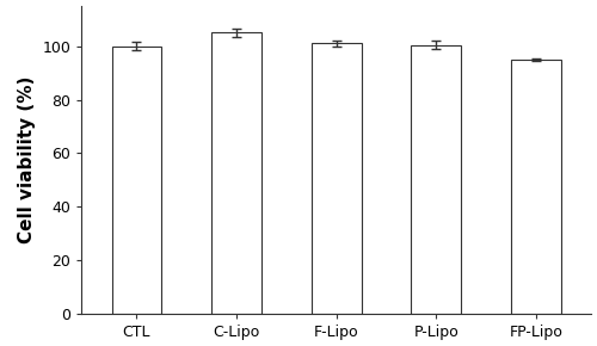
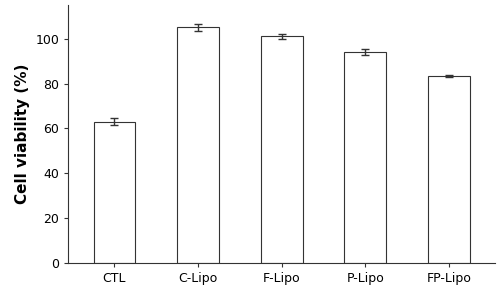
CTL: 100.0 -> 63.0
P-Lipo: 100.5 -> 94.0
FP-Lipo: 95.0 -> 83.5
